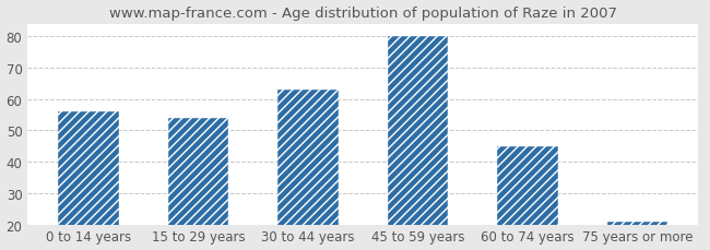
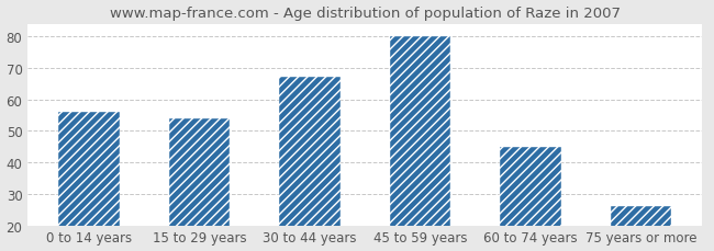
30 to 44 years: 63 -> 67
75 years or more: 21 -> 26
